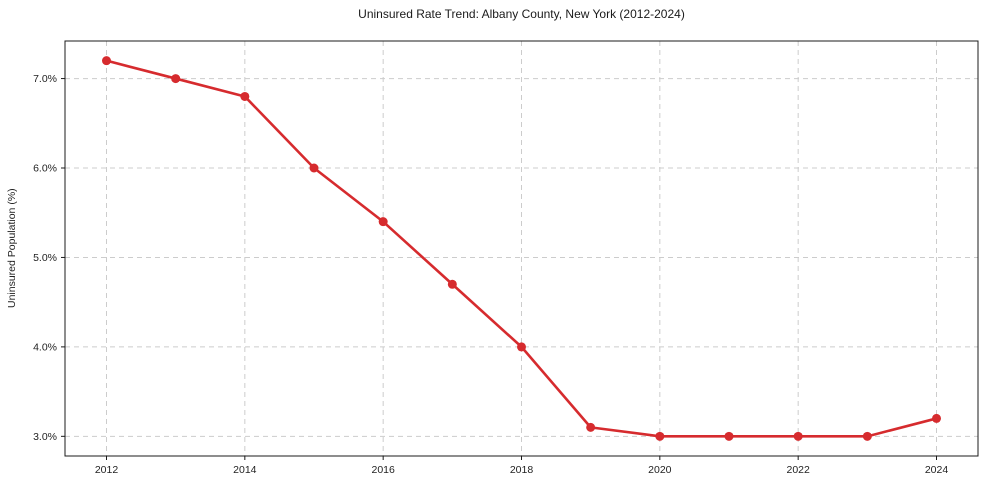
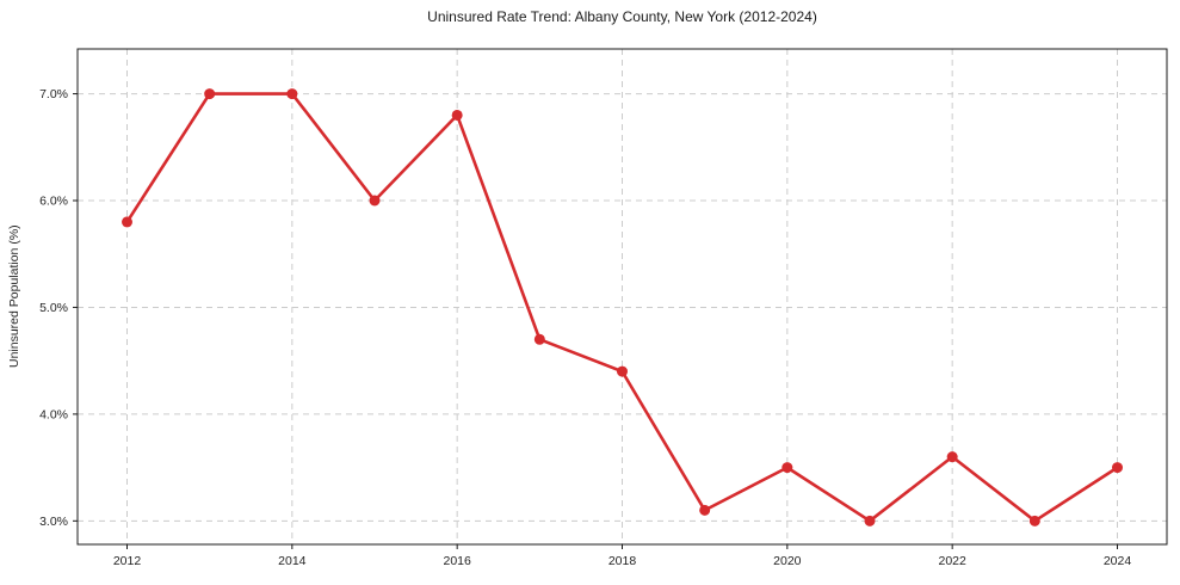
2012: 7.2% -> 5.8%
2014: 6.8% -> 7.0%
2016: 5.4% -> 6.8%
2018: 4.0% -> 4.4%
2020: 3.0% -> 3.5%
2022: 3.0% -> 3.6%
2024: 3.2% -> 3.5%
